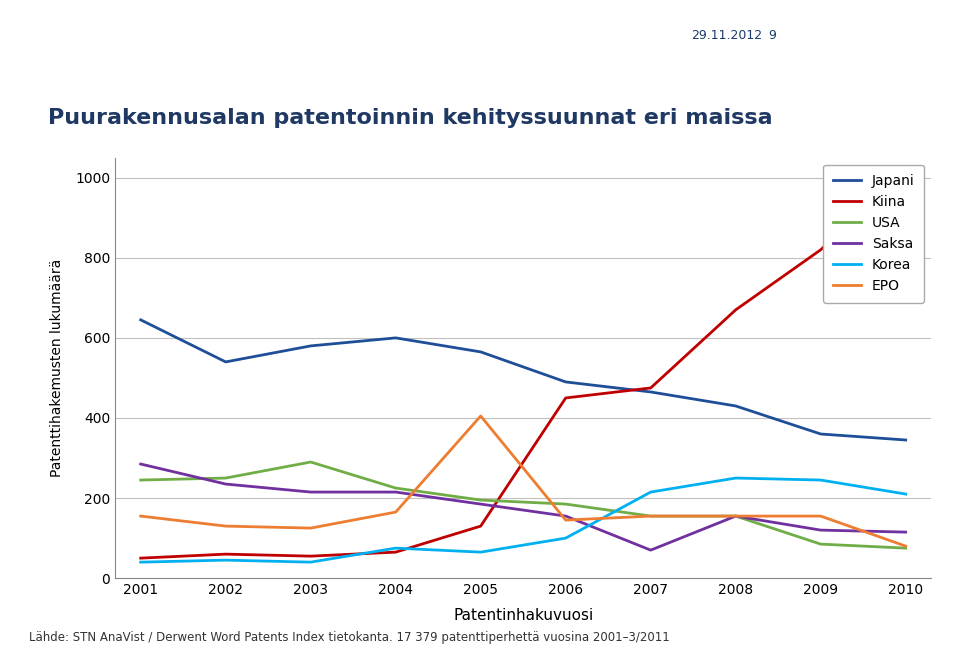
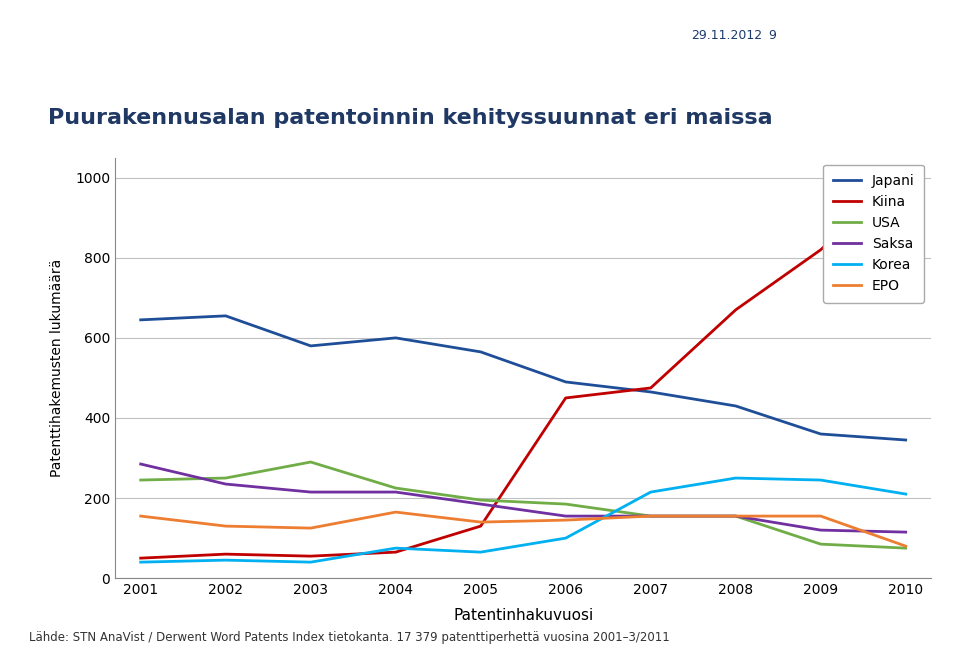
Japani/2002: 540 -> 655
EPO/2005: 405 -> 140
Saksa/2007: 70 -> 155
